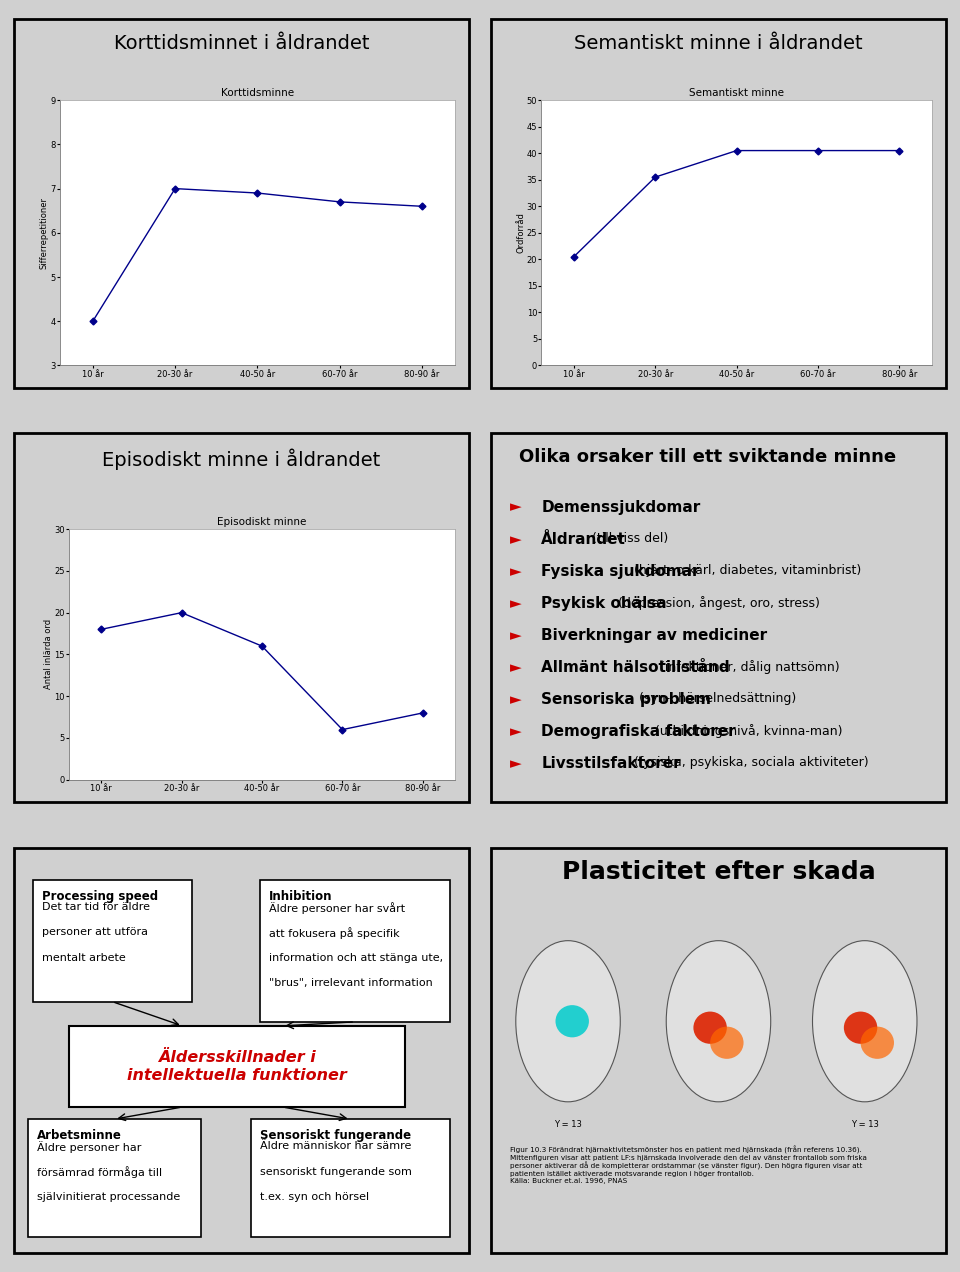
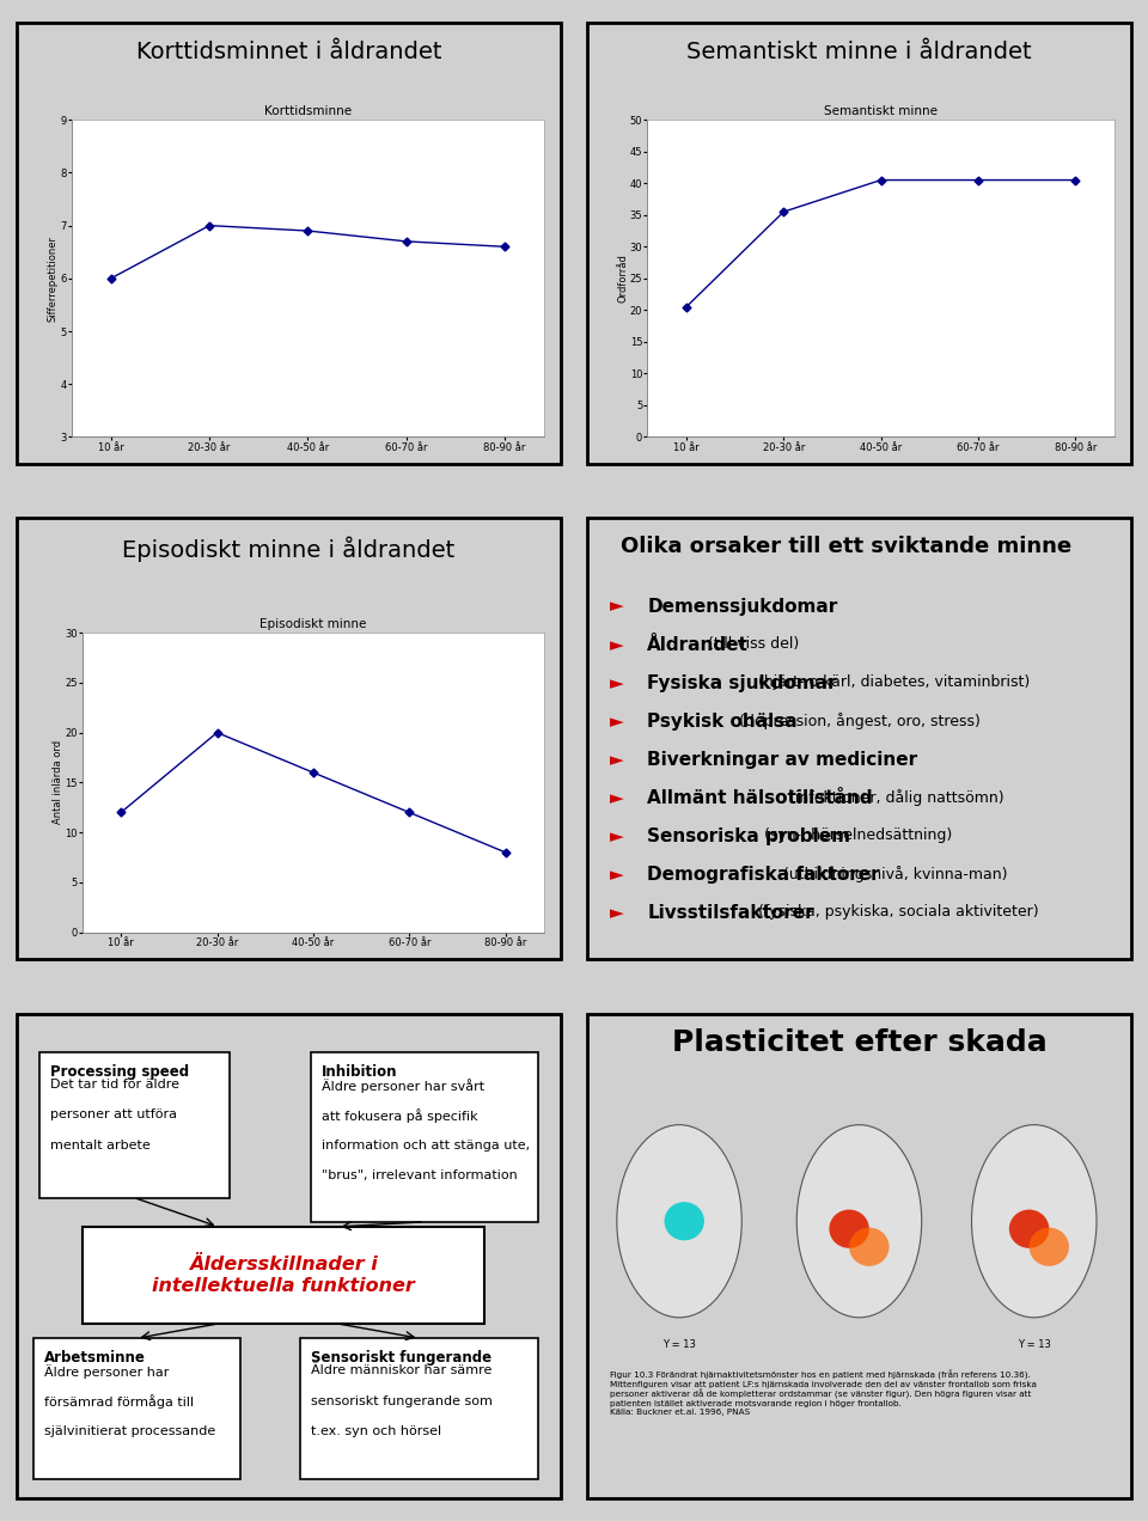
Korttidsminne/10 år: 4.0 -> 6.0
Episodiskt minne/10 år: 18 -> 12
Episodiskt minne/60-70 år: 6 -> 12
